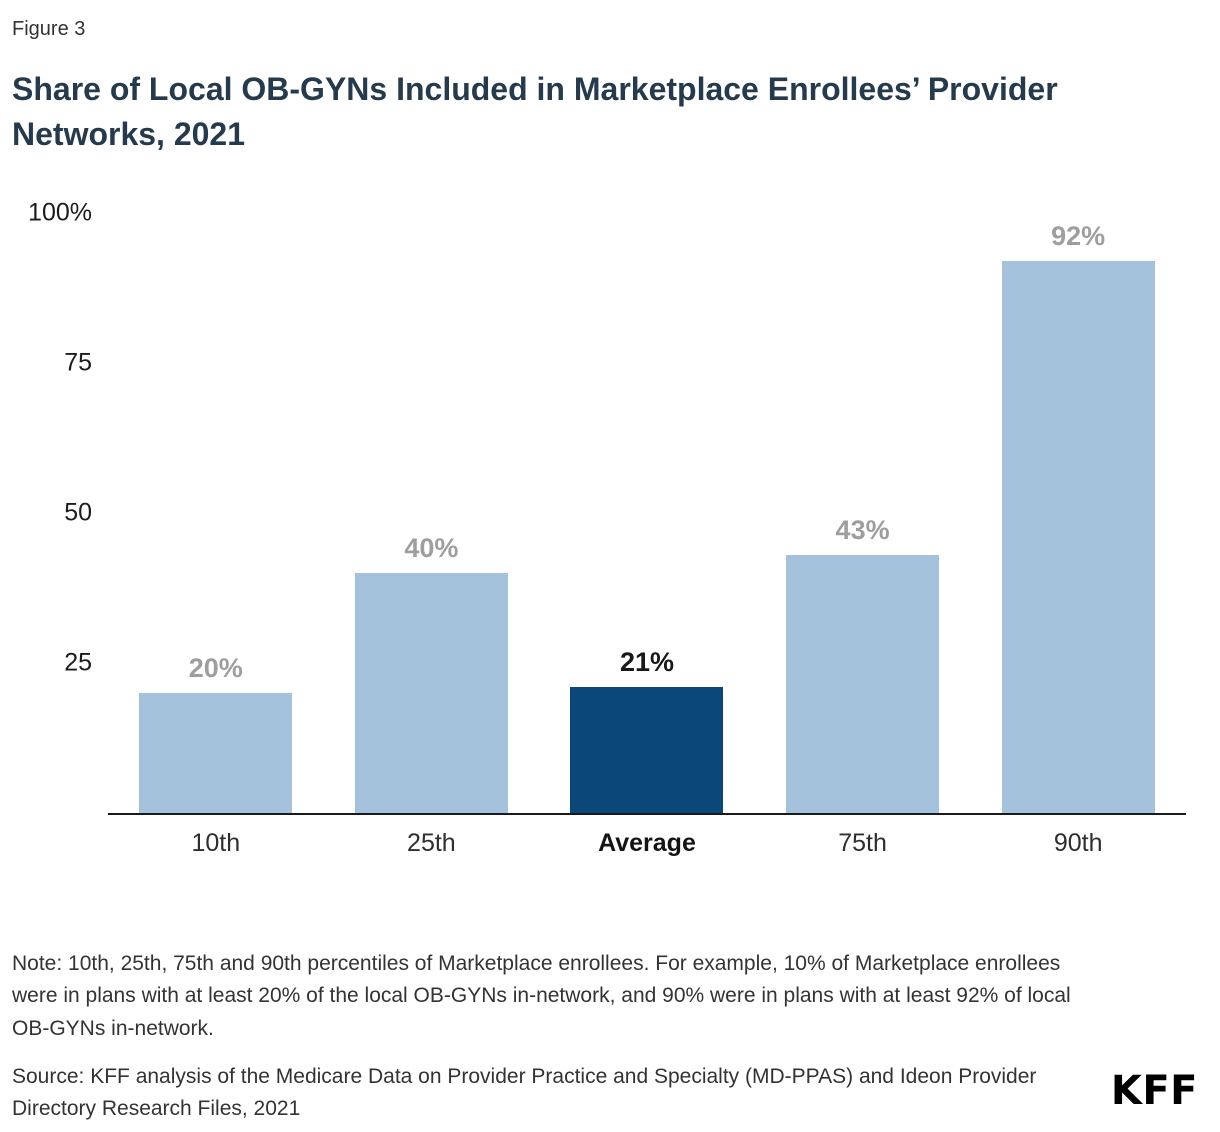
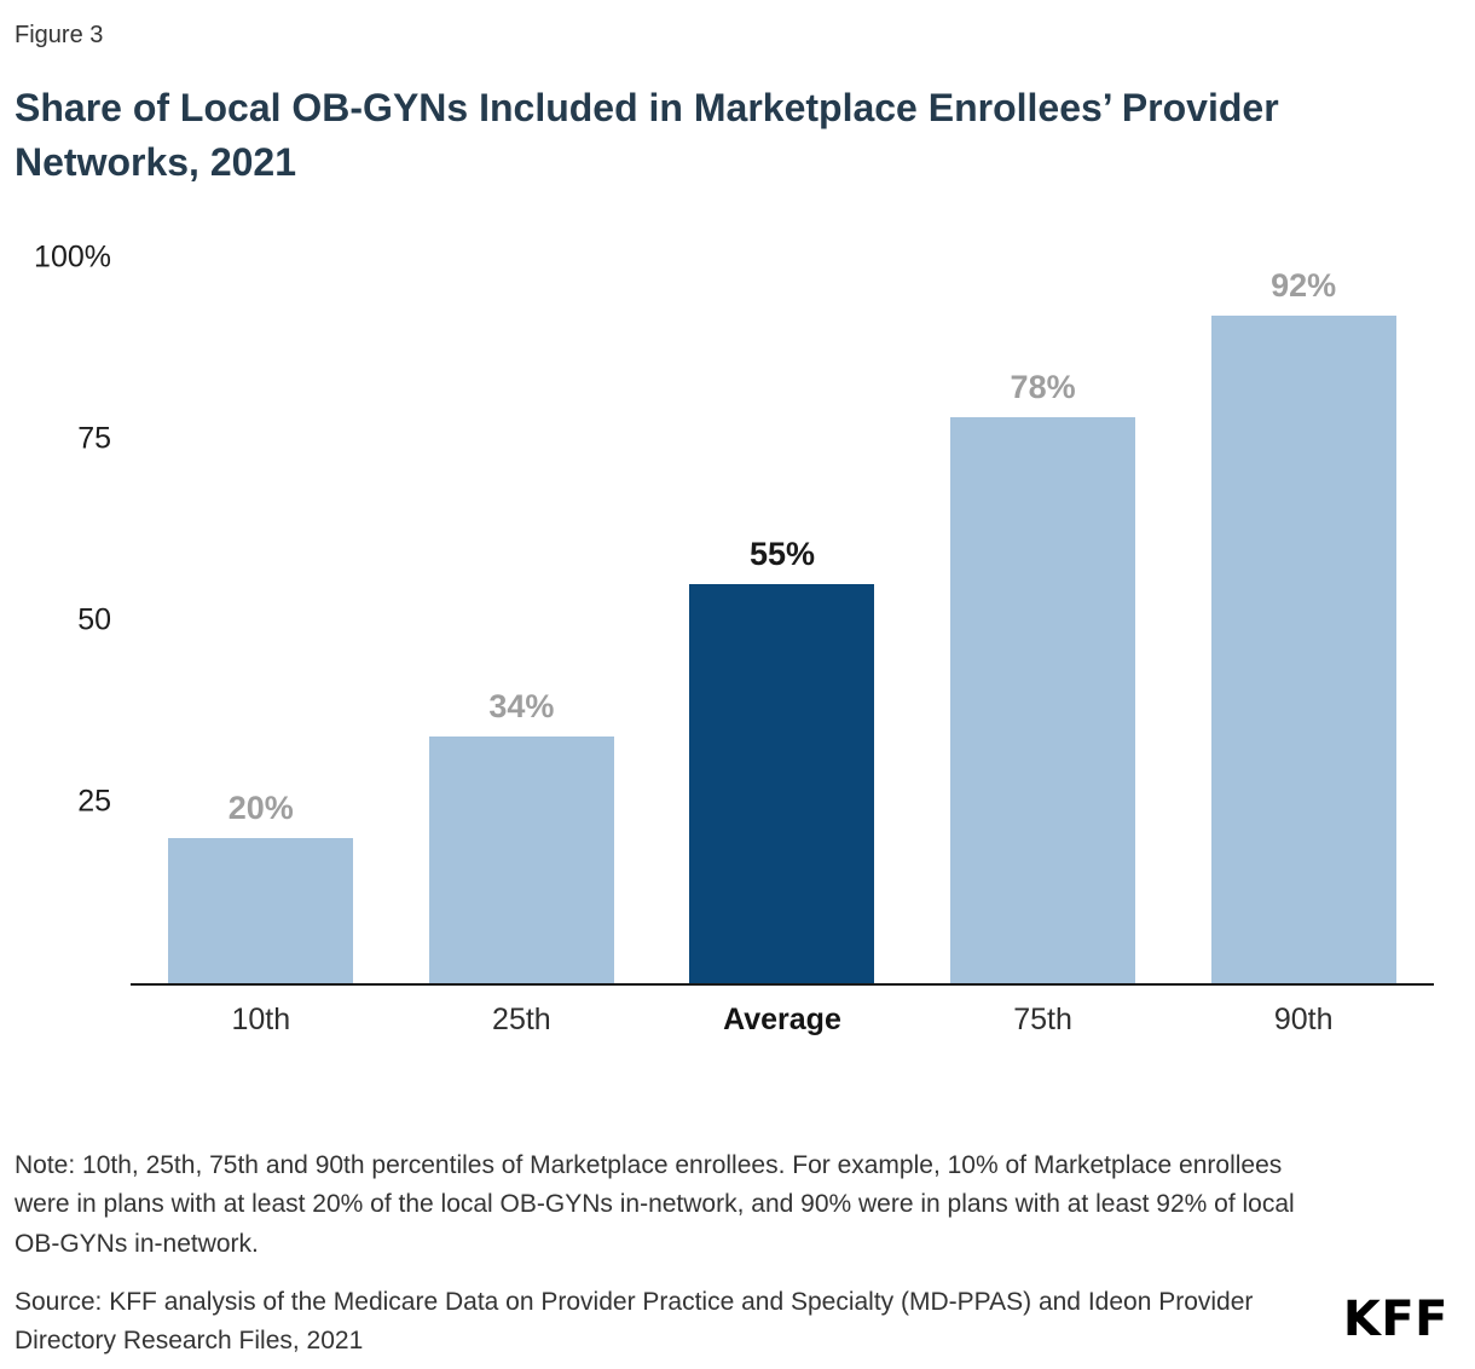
25th: 40% -> 34%
Average: 21% -> 55%
75th: 43% -> 78%
